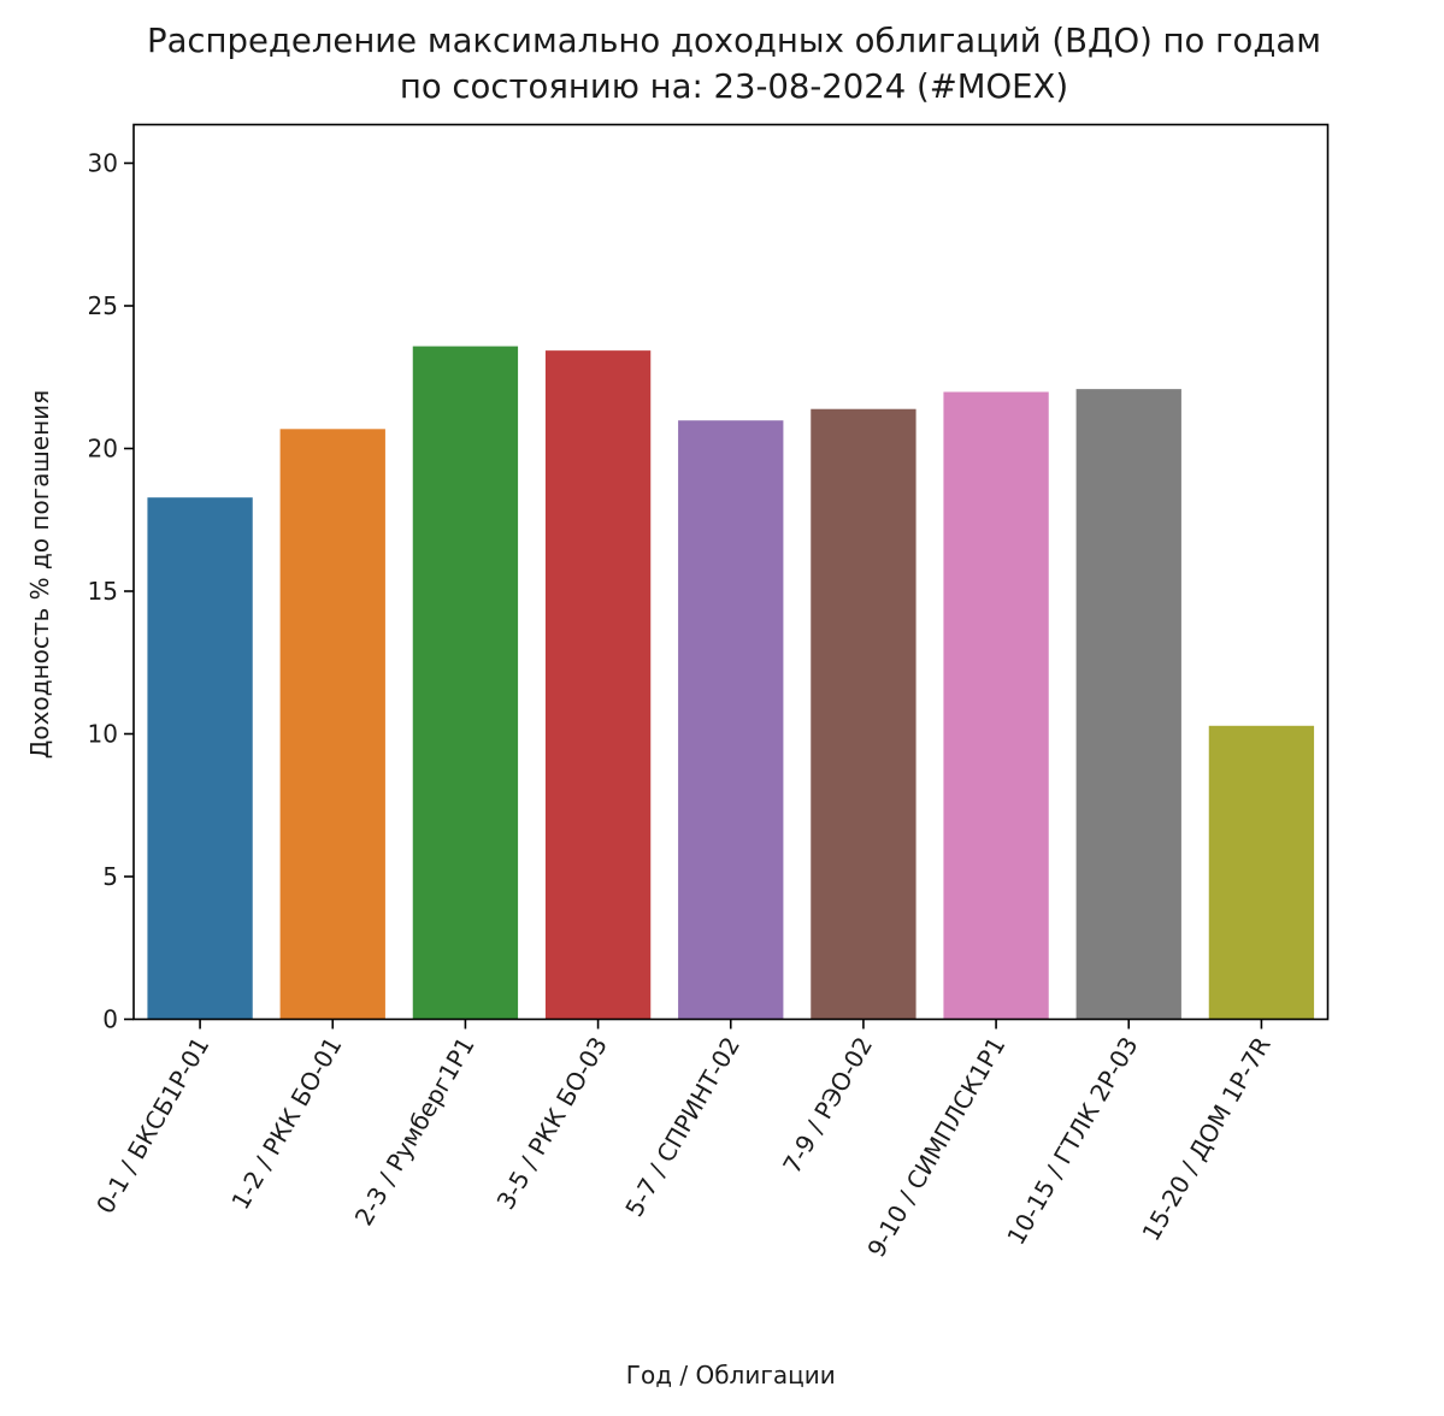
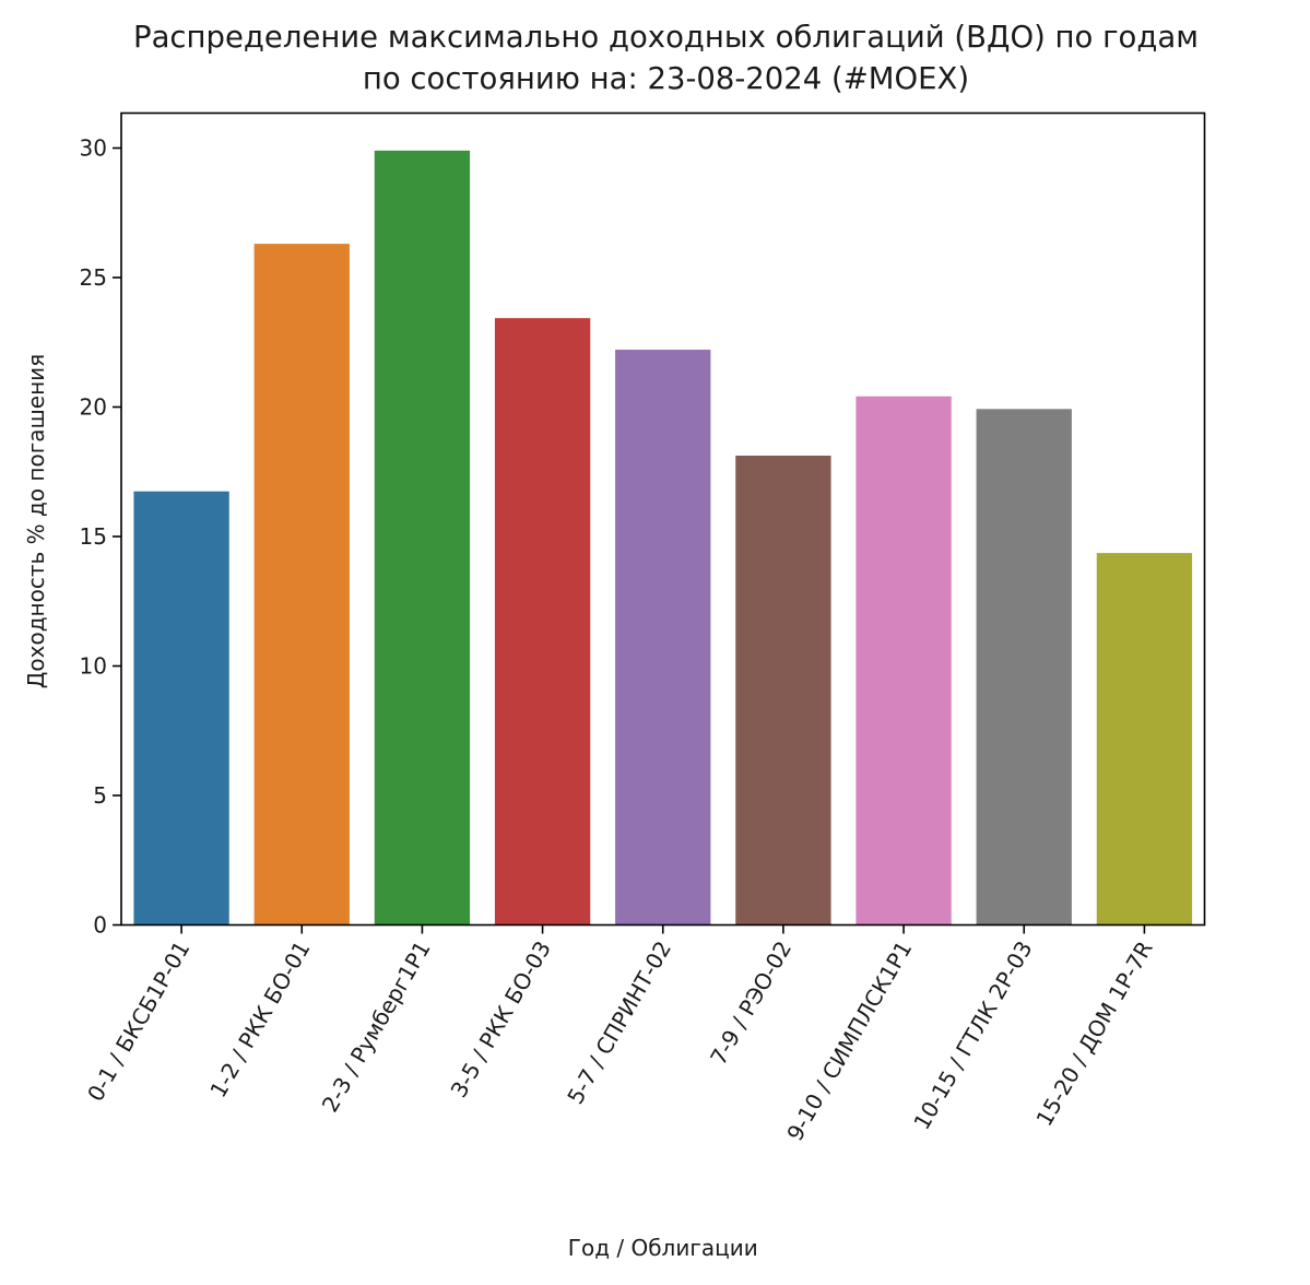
0-1 / БКСБ1Р-01: 18.3 -> 16.8
1-2 / РКК БО-01: 20.7 -> 26.3
2-3 / Румберг1Р1: 23.6 -> 29.9
5-7 / СПРИНТ-02: 21.0 -> 22.2
7-9 / РЭО-02: 21.4 -> 18.1
9-10 / СИМПЛСК1Р1: 22.0 -> 20.4
10-15 / ГТЛК 2Р-03: 22.1 -> 19.9
15-20 / ДОМ 1Р-7R: 10.3 -> 14.4
